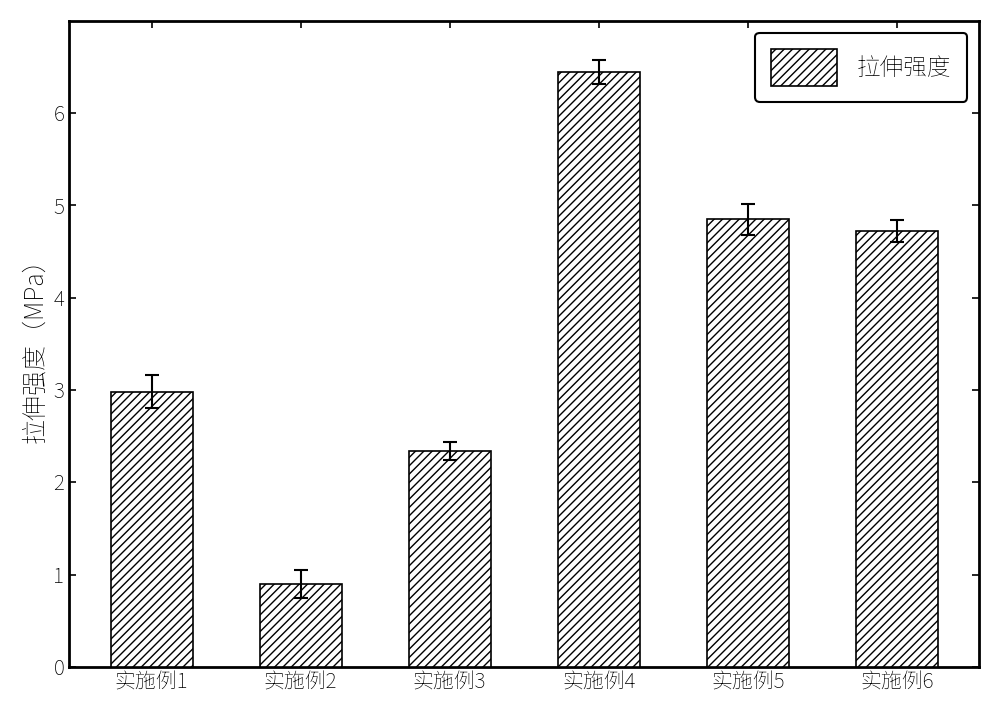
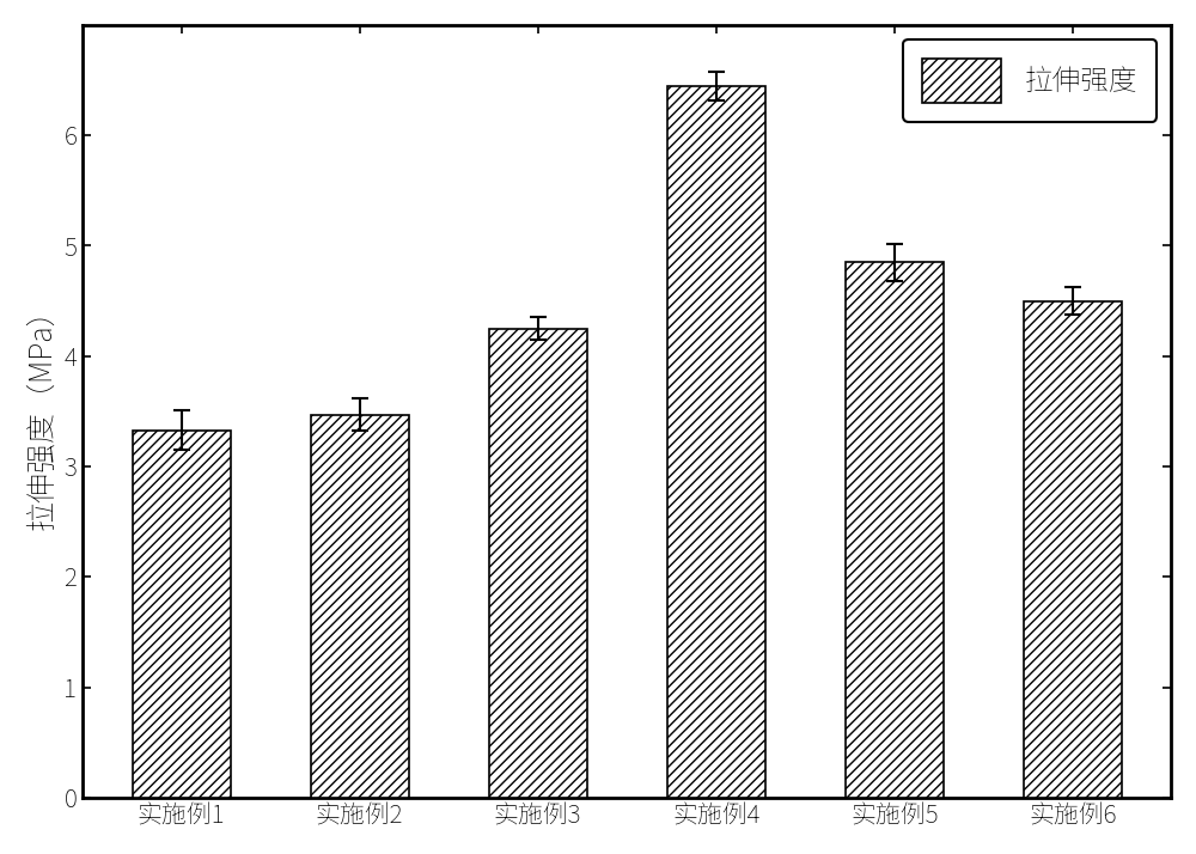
实施例1: 2.98 -> 3.33
实施例2: 0.90 -> 3.47
实施例3: 2.34 -> 4.25
实施例6: 4.72 -> 4.50
